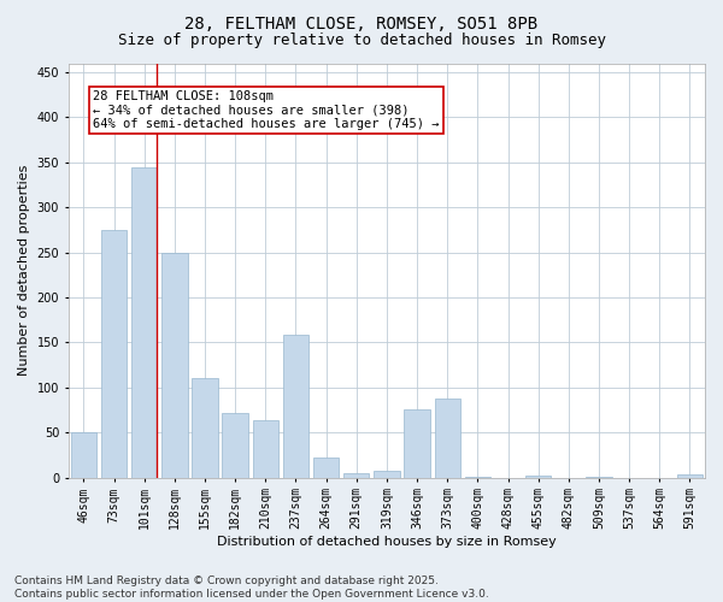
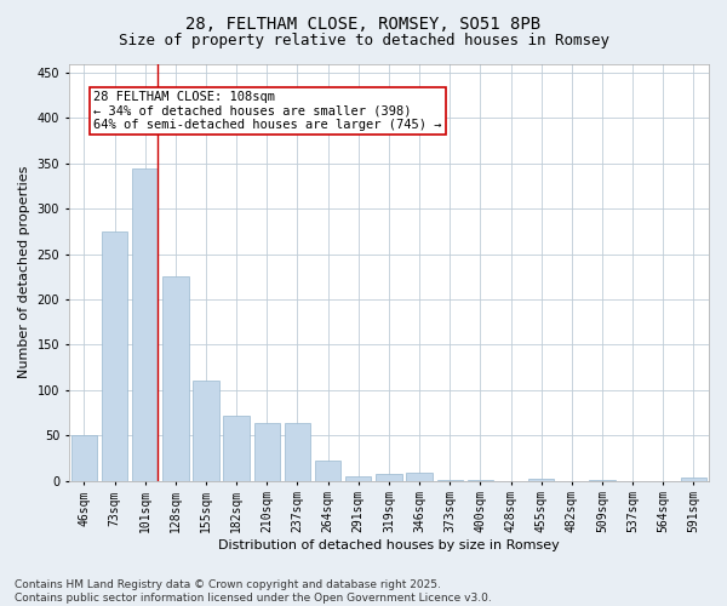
128sqm: 250 -> 225
237sqm: 158 -> 63
346sqm: 76 -> 9
373sqm: 88 -> 1
